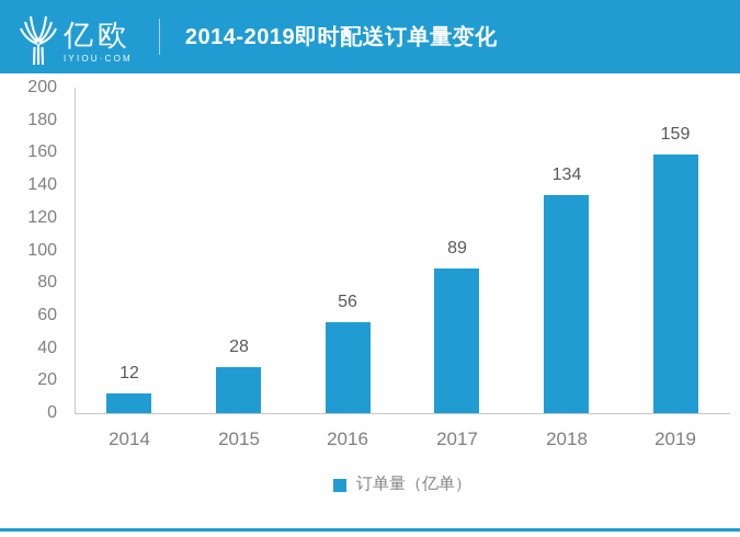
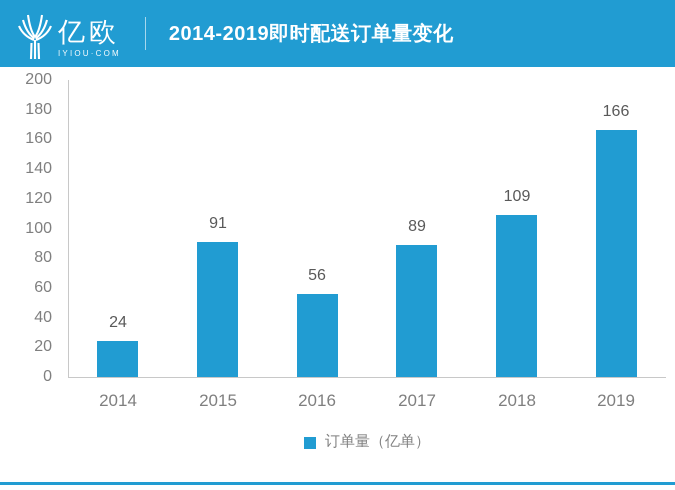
2014: 12 -> 24
2015: 28 -> 91
2018: 134 -> 109
2019: 159 -> 166
